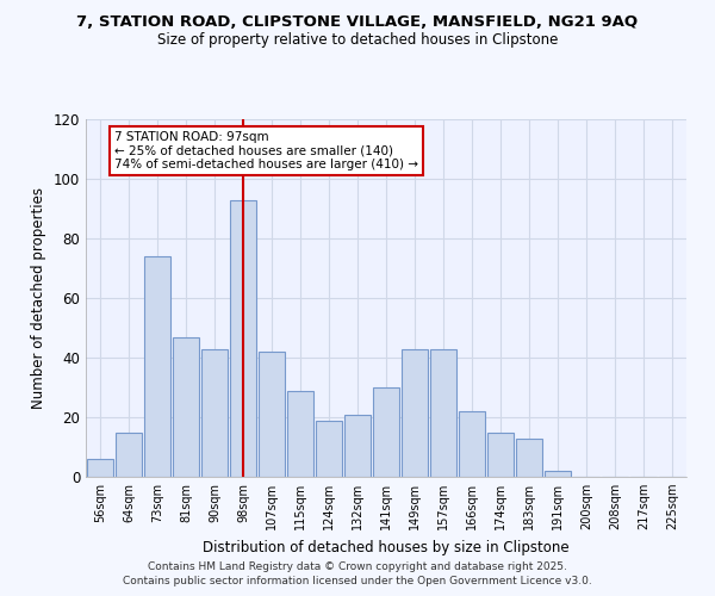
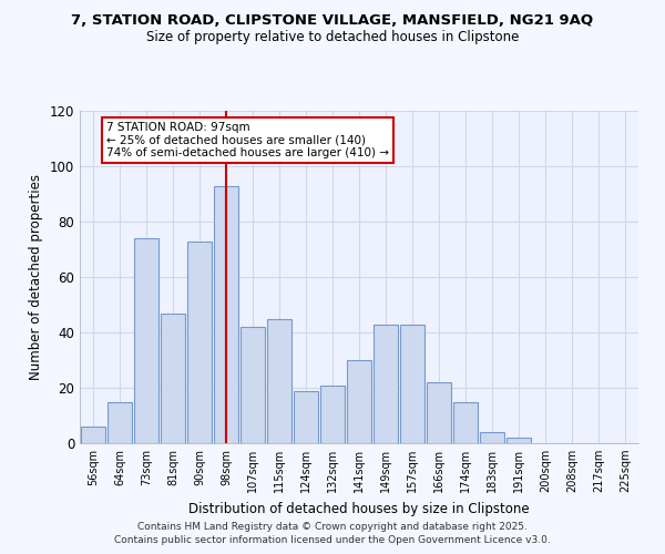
90sqm: 43 -> 73
115sqm: 29 -> 45
183sqm: 13 -> 4
